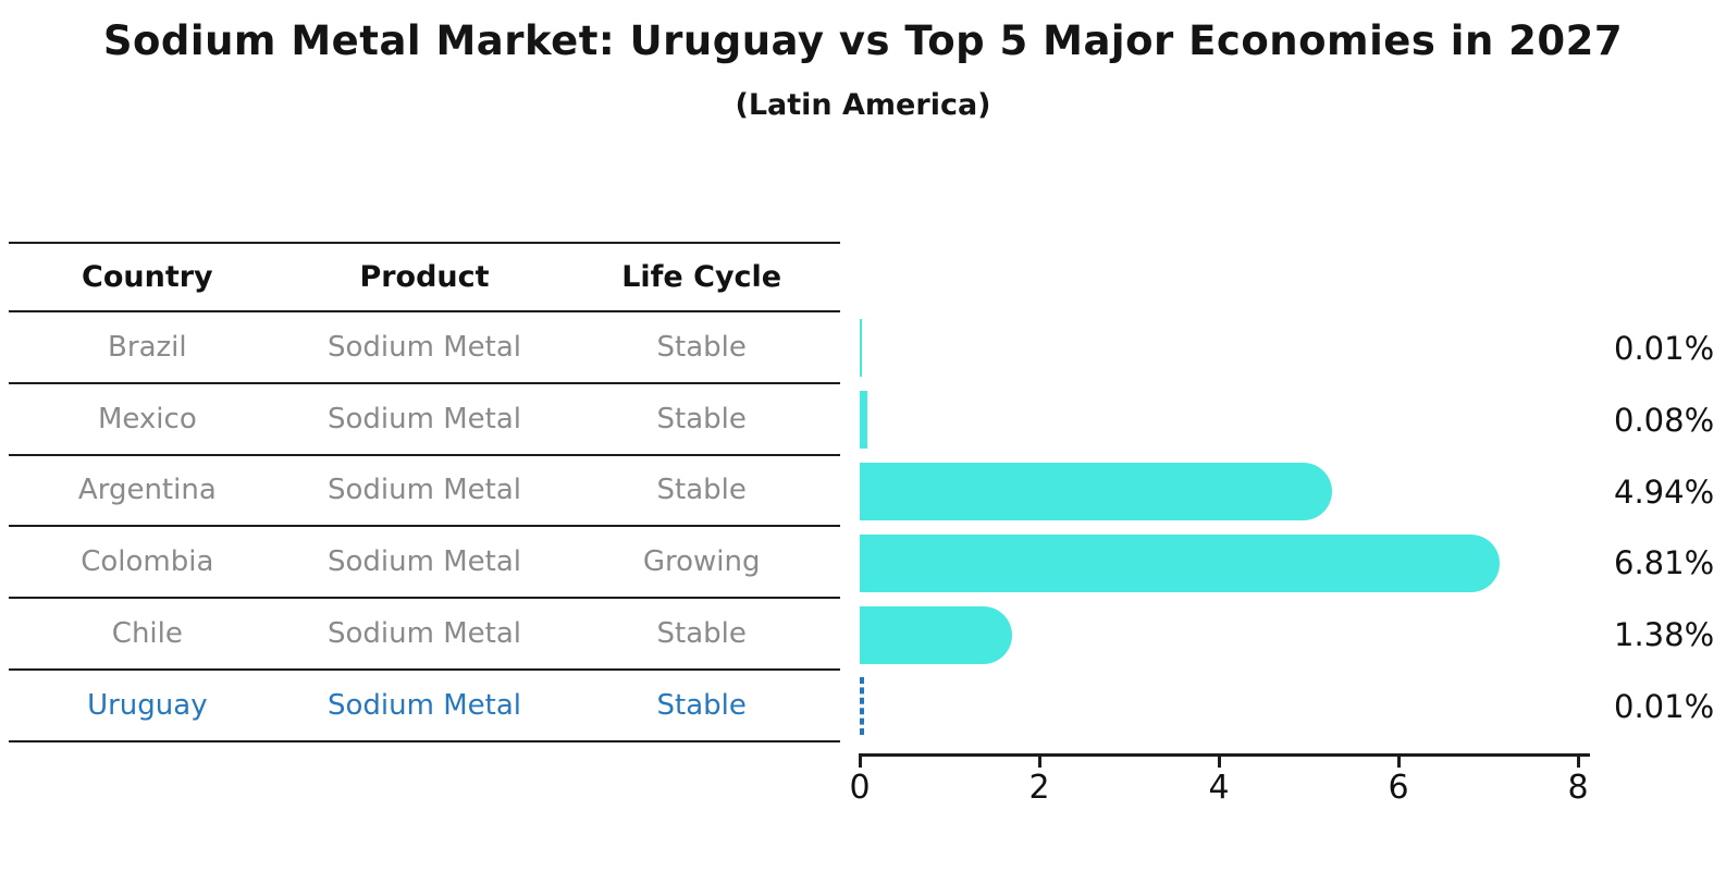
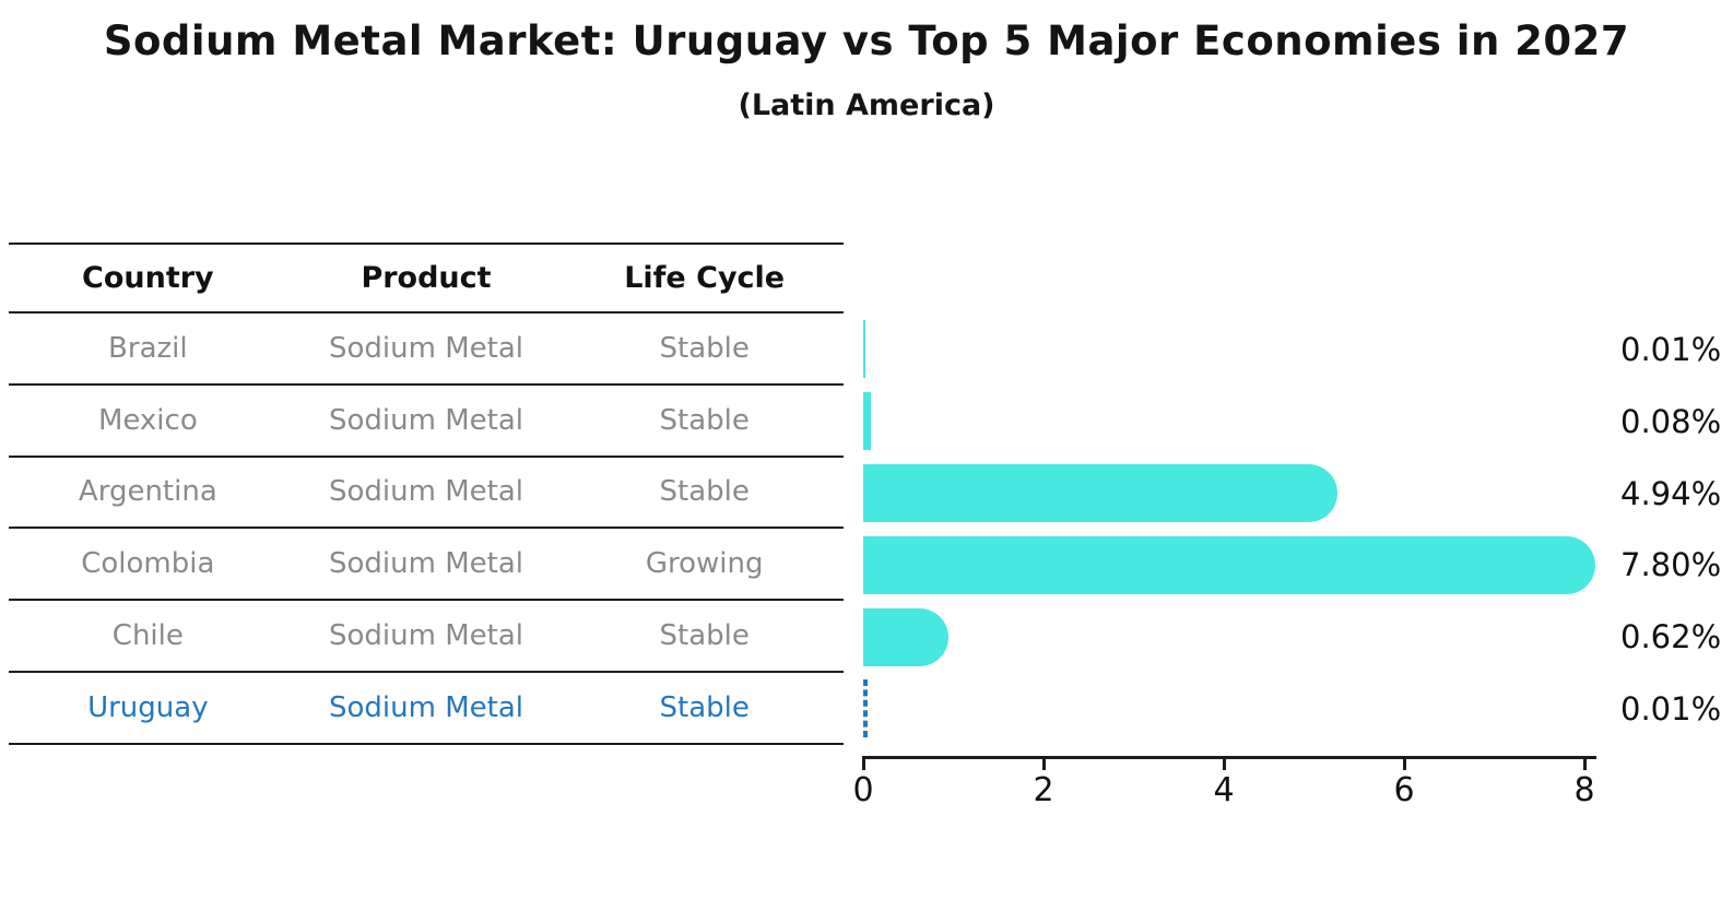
Colombia: 6.81% -> 7.80%
Chile: 1.38% -> 0.62%
